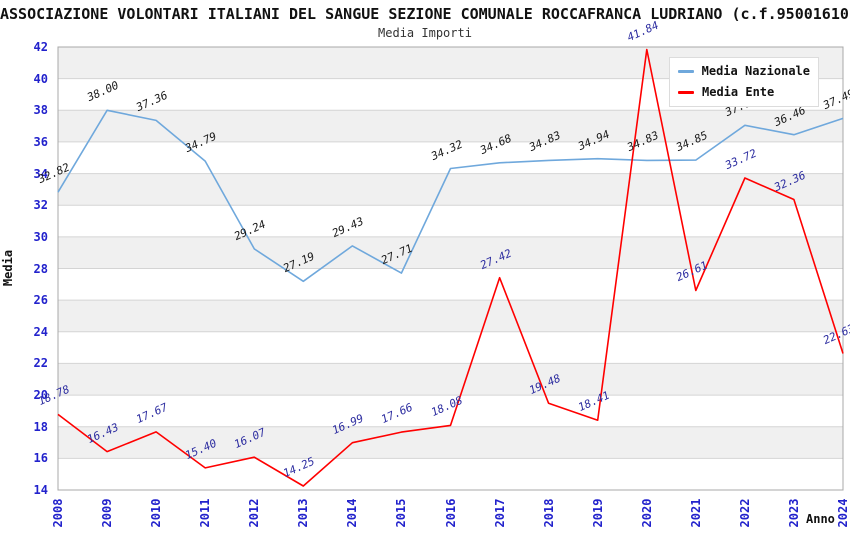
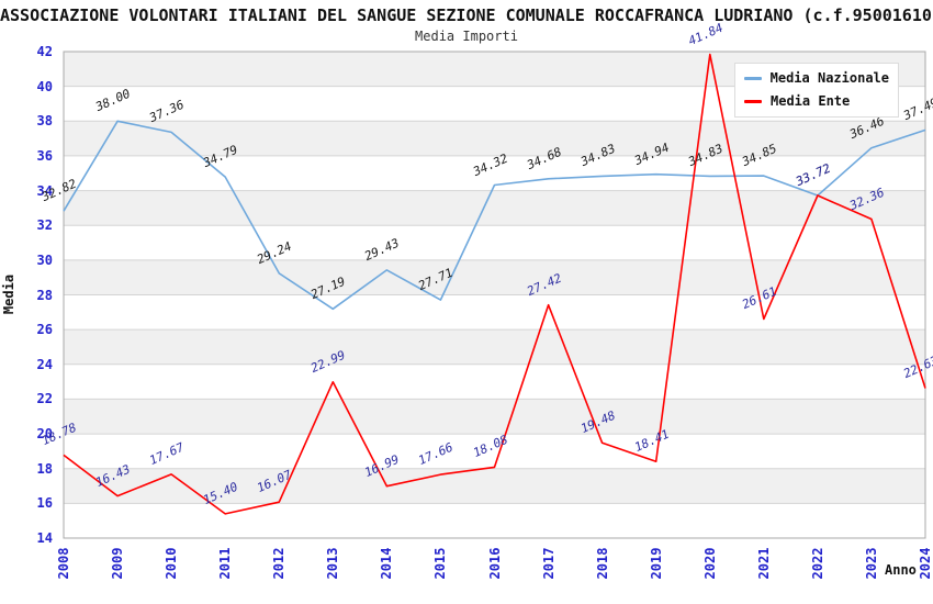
Media Ente/2013: 14.25 -> 22.99
Media Nazionale/2022: 37.05 -> 33.72
